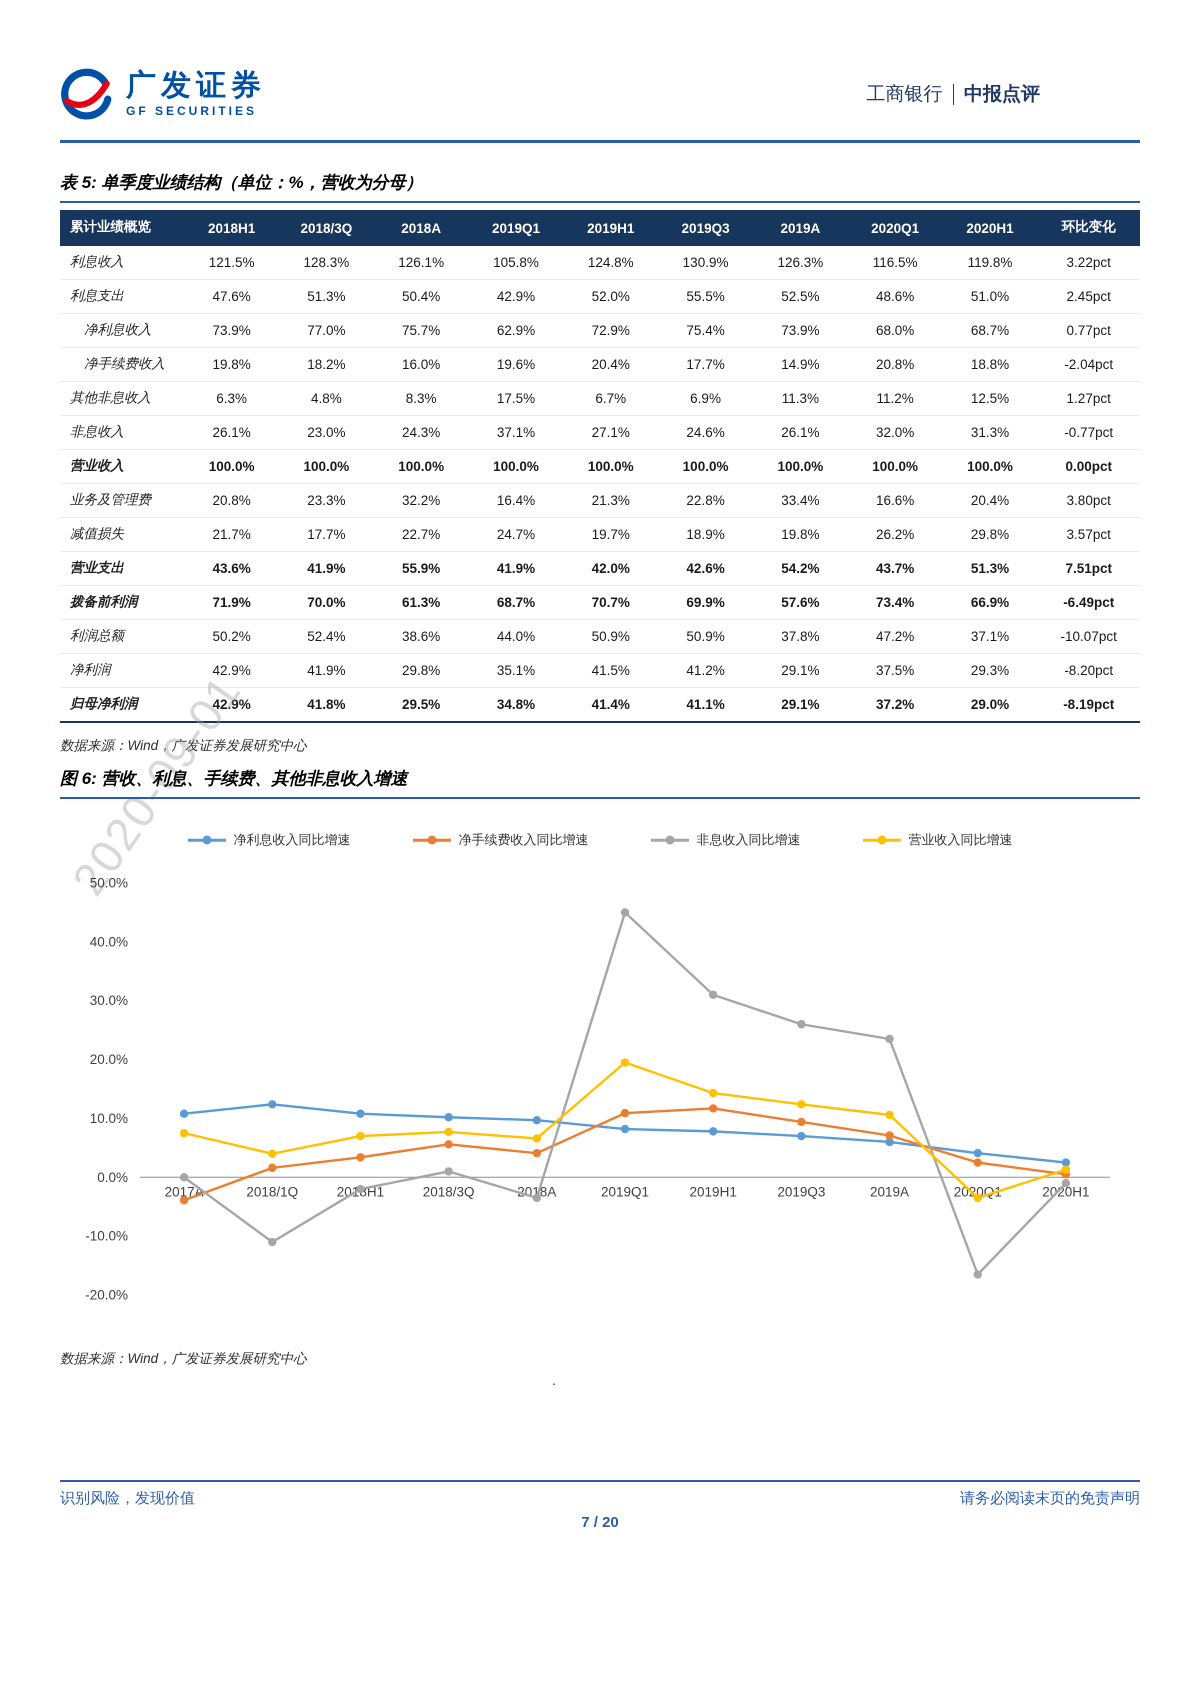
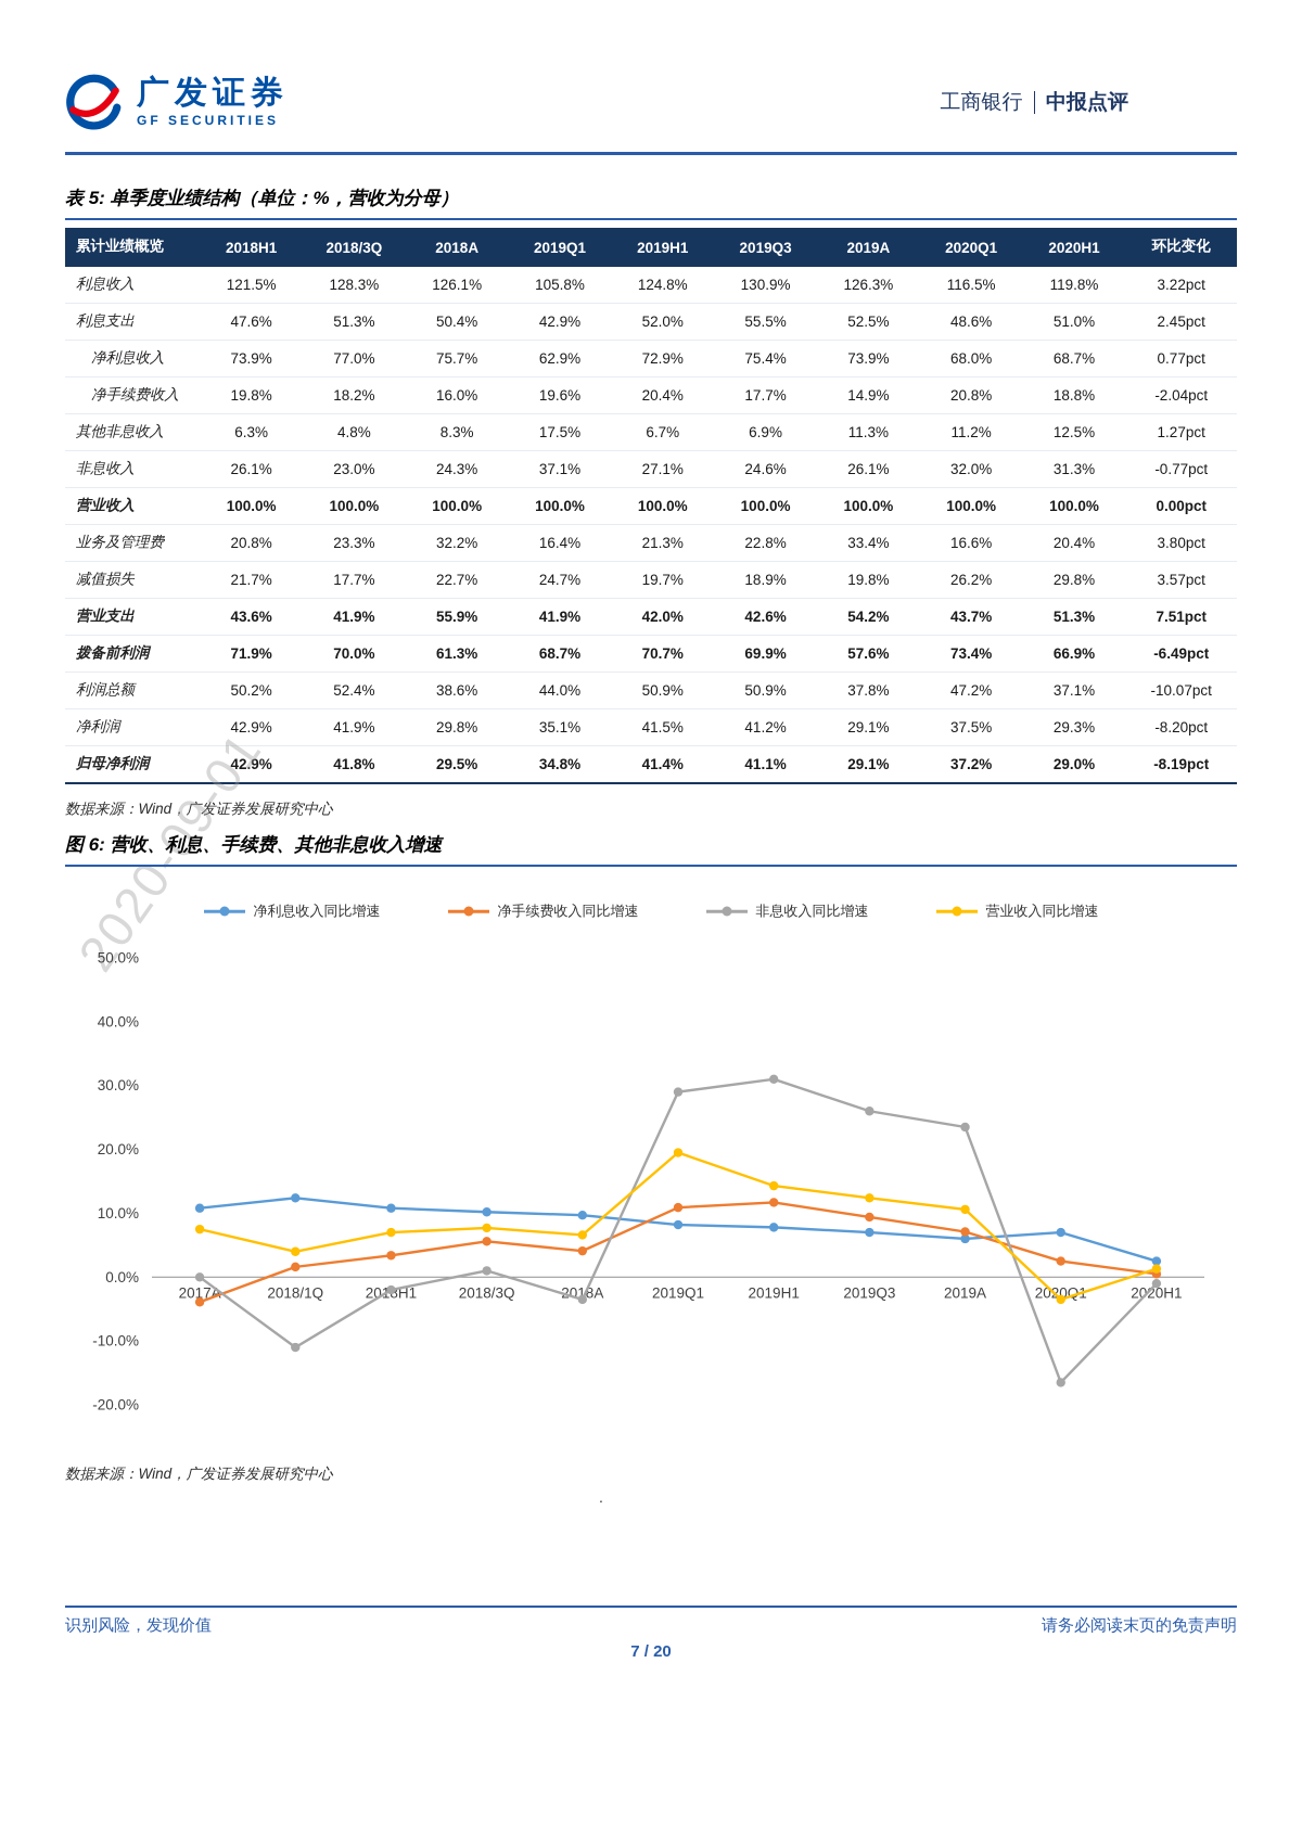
非息收入同比增速/2019Q1: 45% -> 29%
净利息收入同比增速/2020Q1: 4% -> 7%
